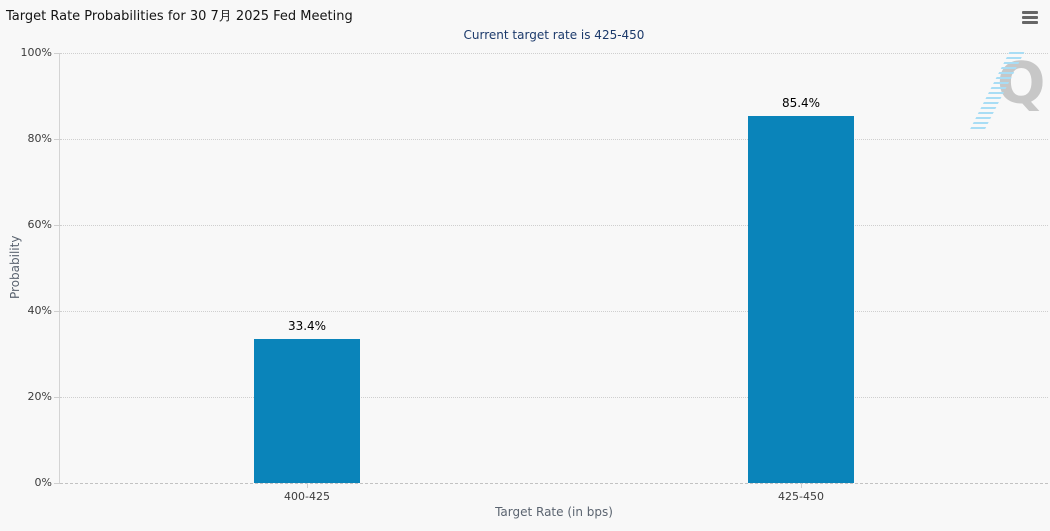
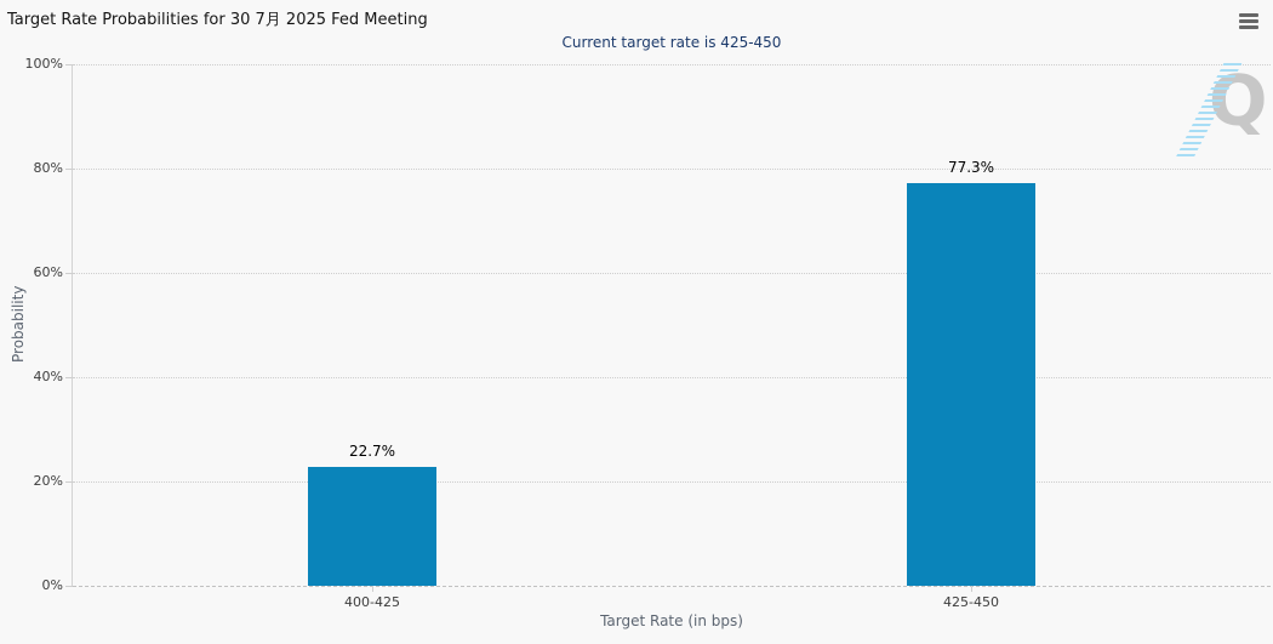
400-425: 33.4% -> 22.7%
425-450: 85.4% -> 77.3%
